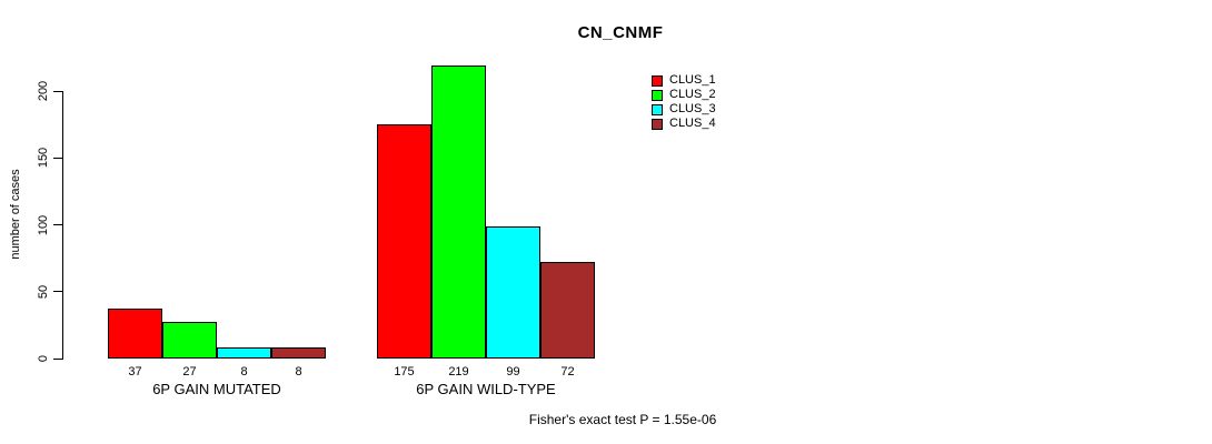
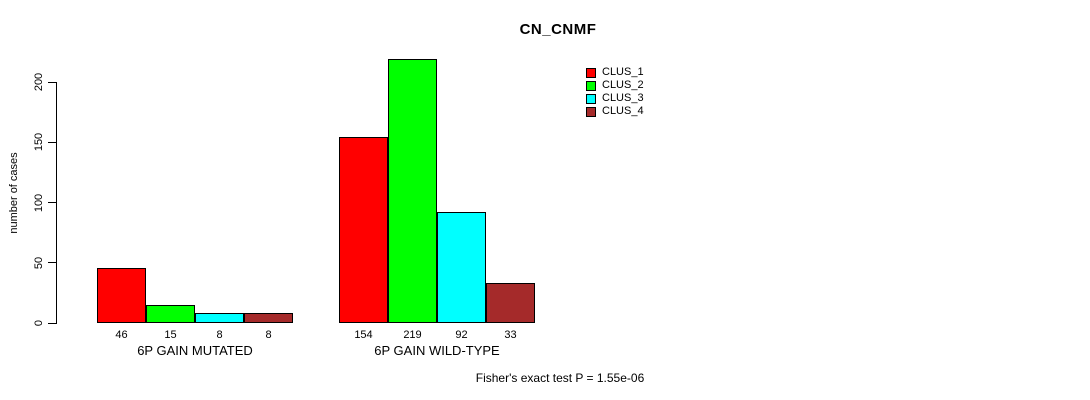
CLUS_1/6P GAIN MUTATED: 37 -> 46
CLUS_2/6P GAIN MUTATED: 27 -> 15
CLUS_1/6P GAIN WILD-TYPE: 175 -> 154
CLUS_3/6P GAIN WILD-TYPE: 99 -> 92
CLUS_4/6P GAIN WILD-TYPE: 72 -> 33
